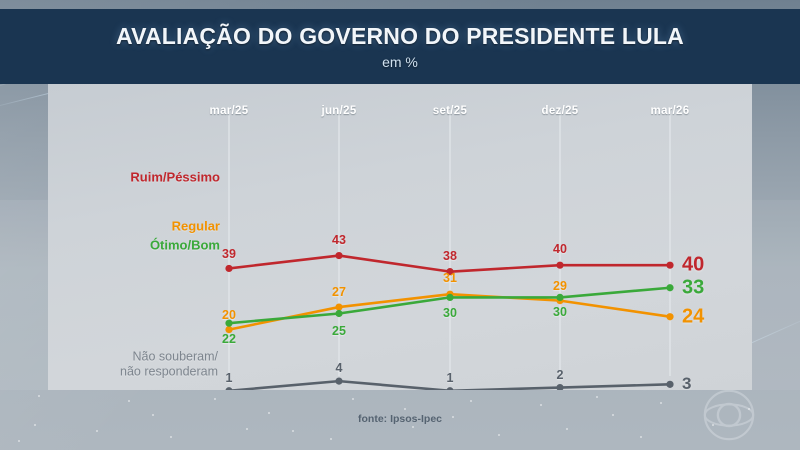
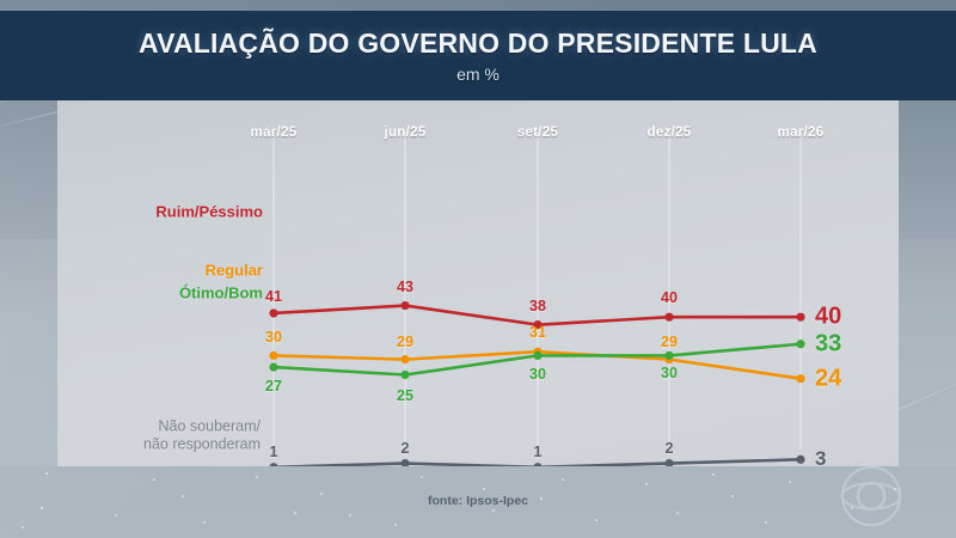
Ruim/Péssimo/mar/25: 39 -> 41
Regular/mar/25: 20 -> 30
Ótimo/Bom/mar/25: 22 -> 27
Regular/jun/25: 27 -> 29
Não souberam/ não responderam/jun/25: 4 -> 2
